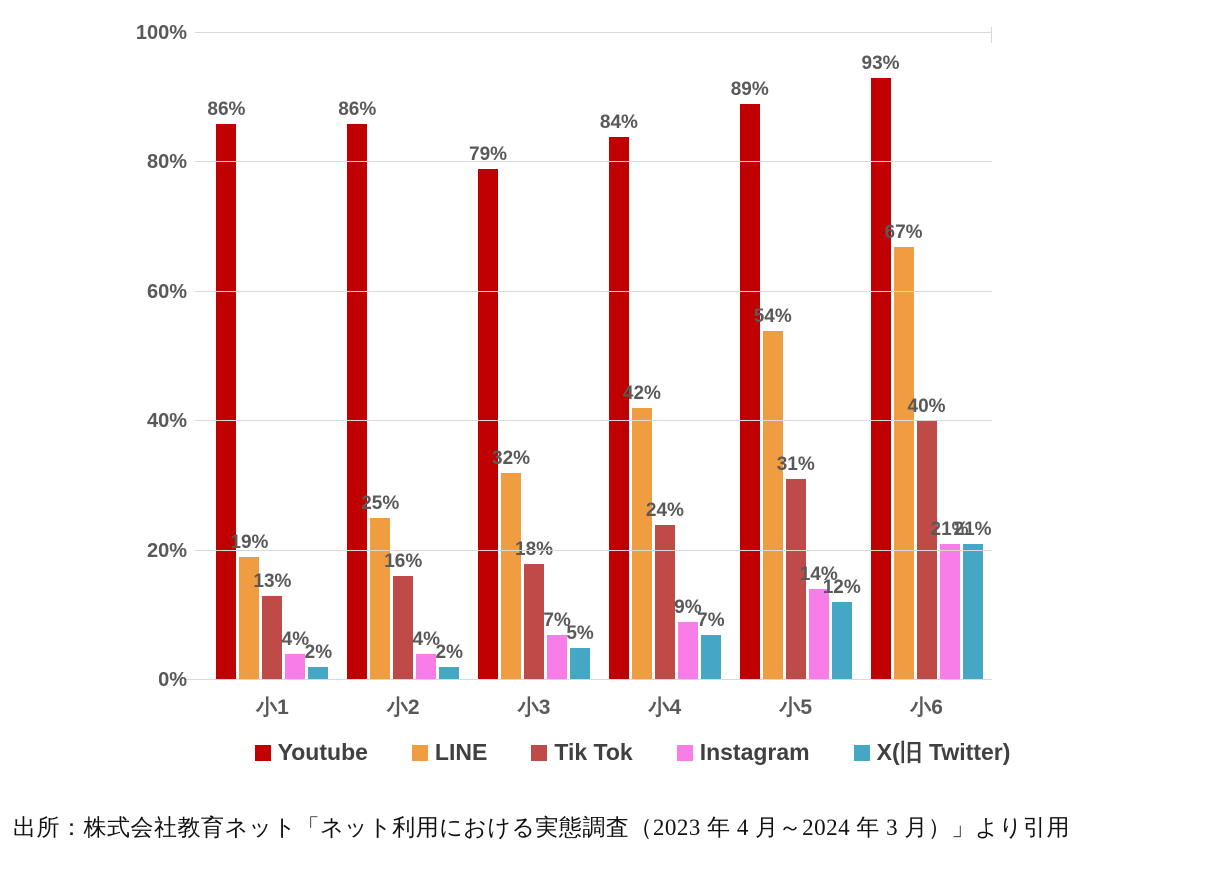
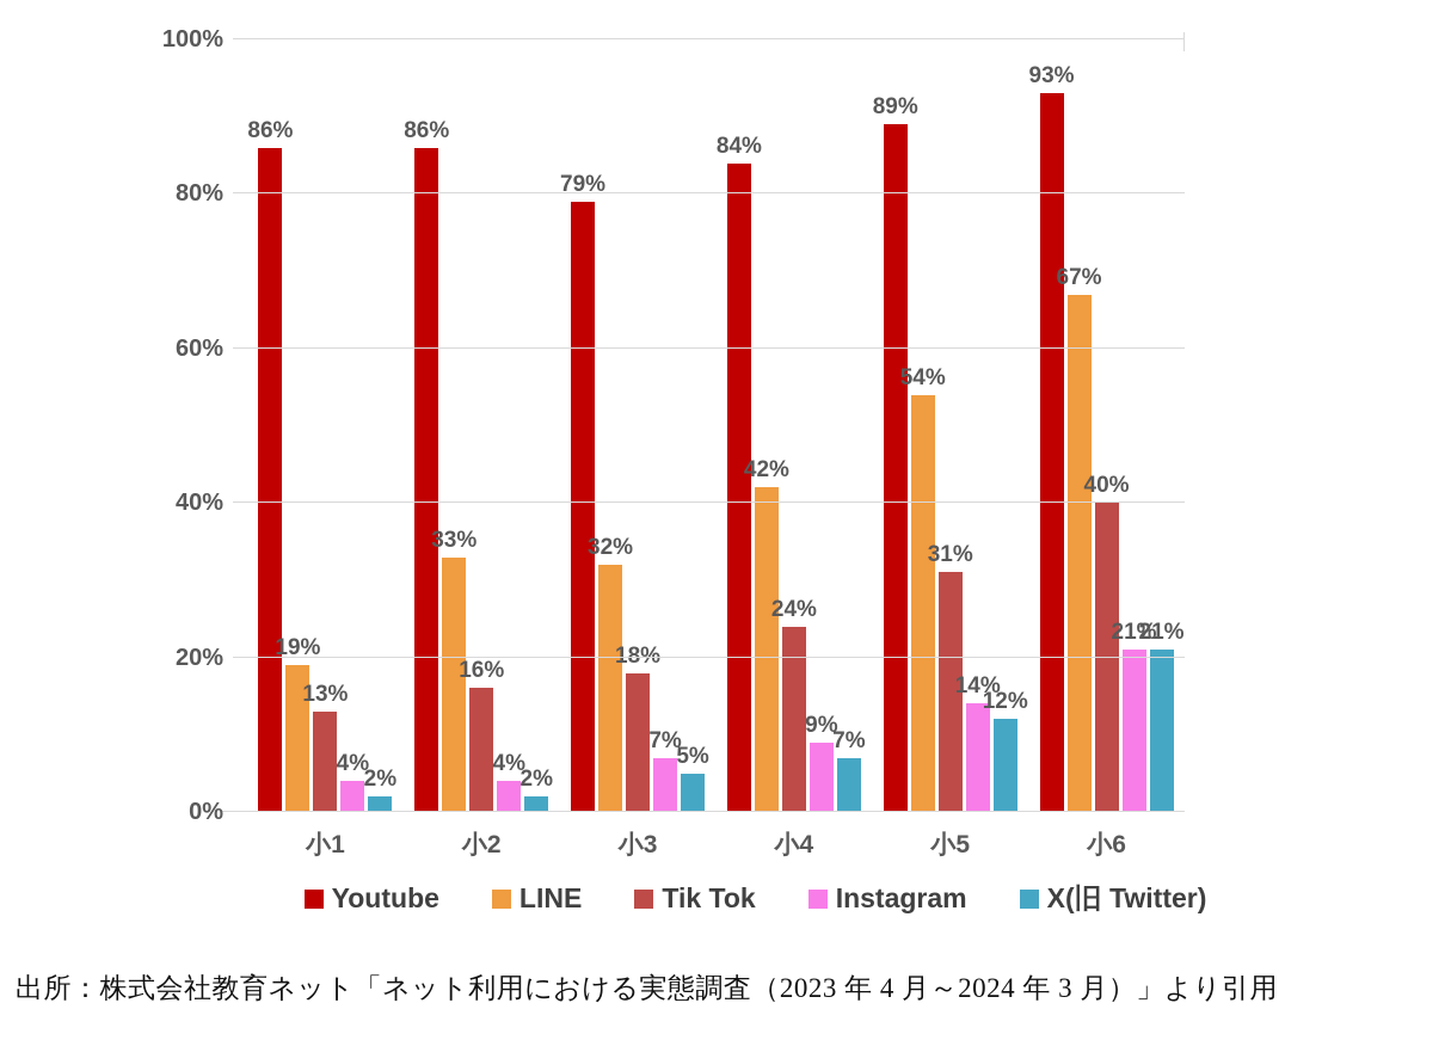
LINE/小2: 25% -> 33%
